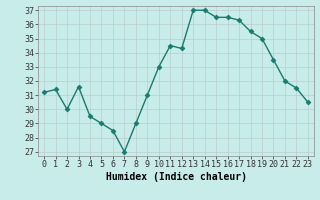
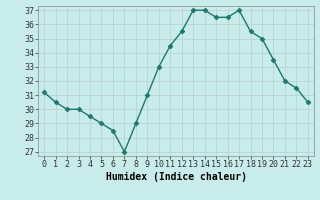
1: 31.4 -> 30.5
3: 31.6 -> 30.0
12: 34.3 -> 35.5
17: 36.3 -> 37.0
